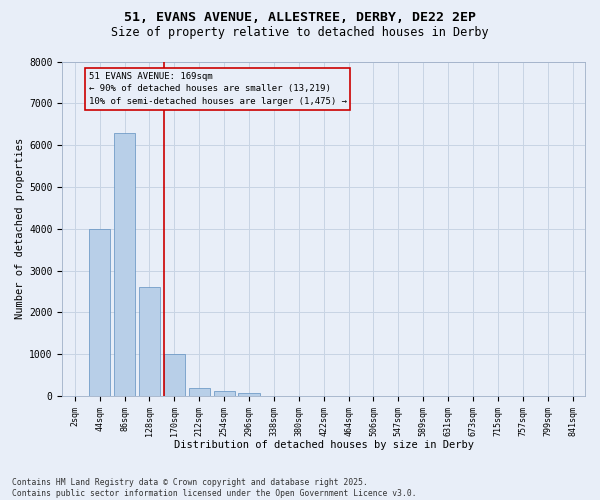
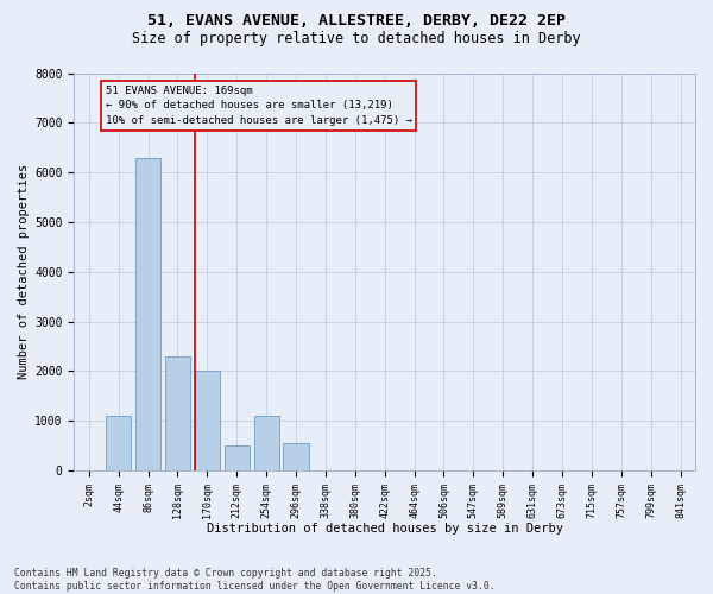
44sqm: 4000 -> 1100
128sqm: 2600 -> 2300
170sqm: 1000 -> 2000
212sqm: 200 -> 500
254sqm: 130 -> 1100
296sqm: 80 -> 550
